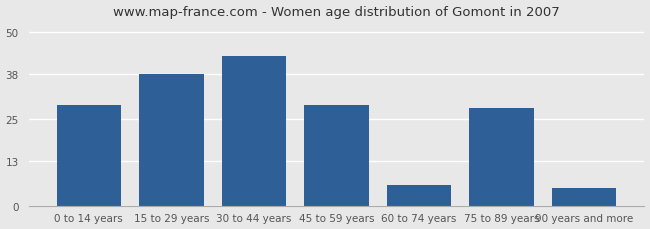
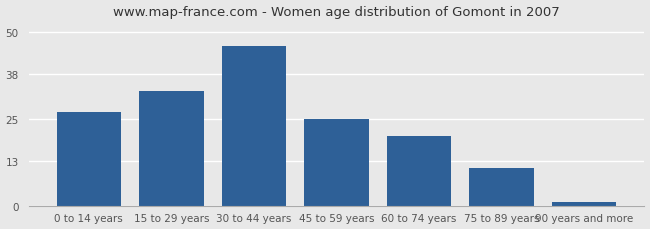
0 to 14 years: 29 -> 27
15 to 29 years: 38 -> 33
30 to 44 years: 43 -> 46
45 to 59 years: 29 -> 25
60 to 74 years: 6 -> 20
75 to 89 years: 28 -> 11
90 years and more: 5 -> 1
